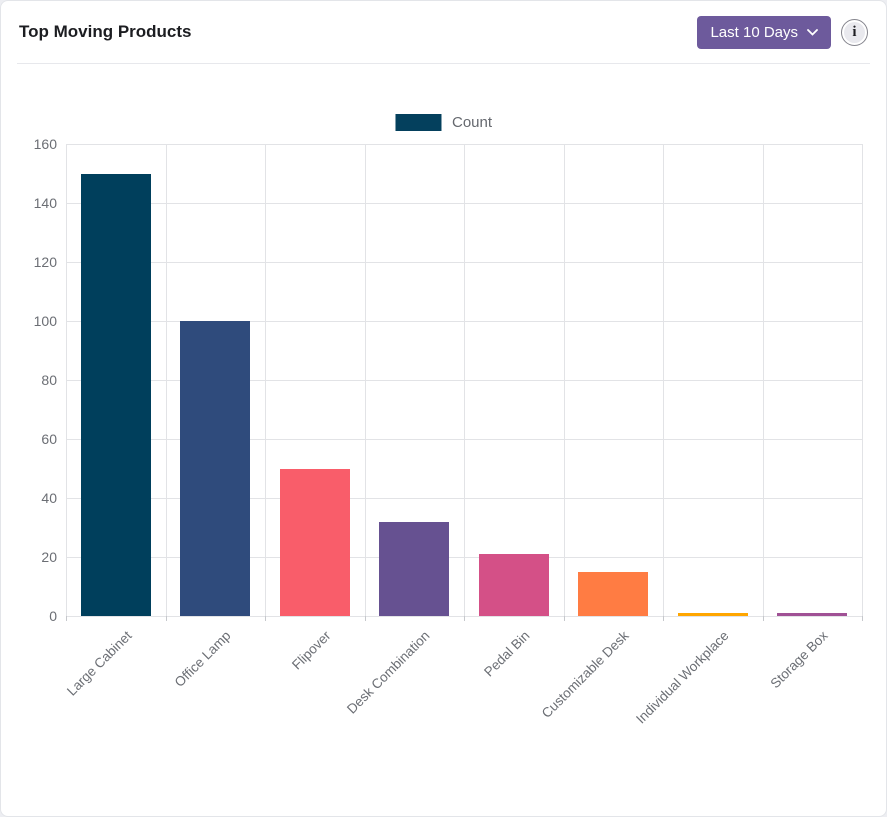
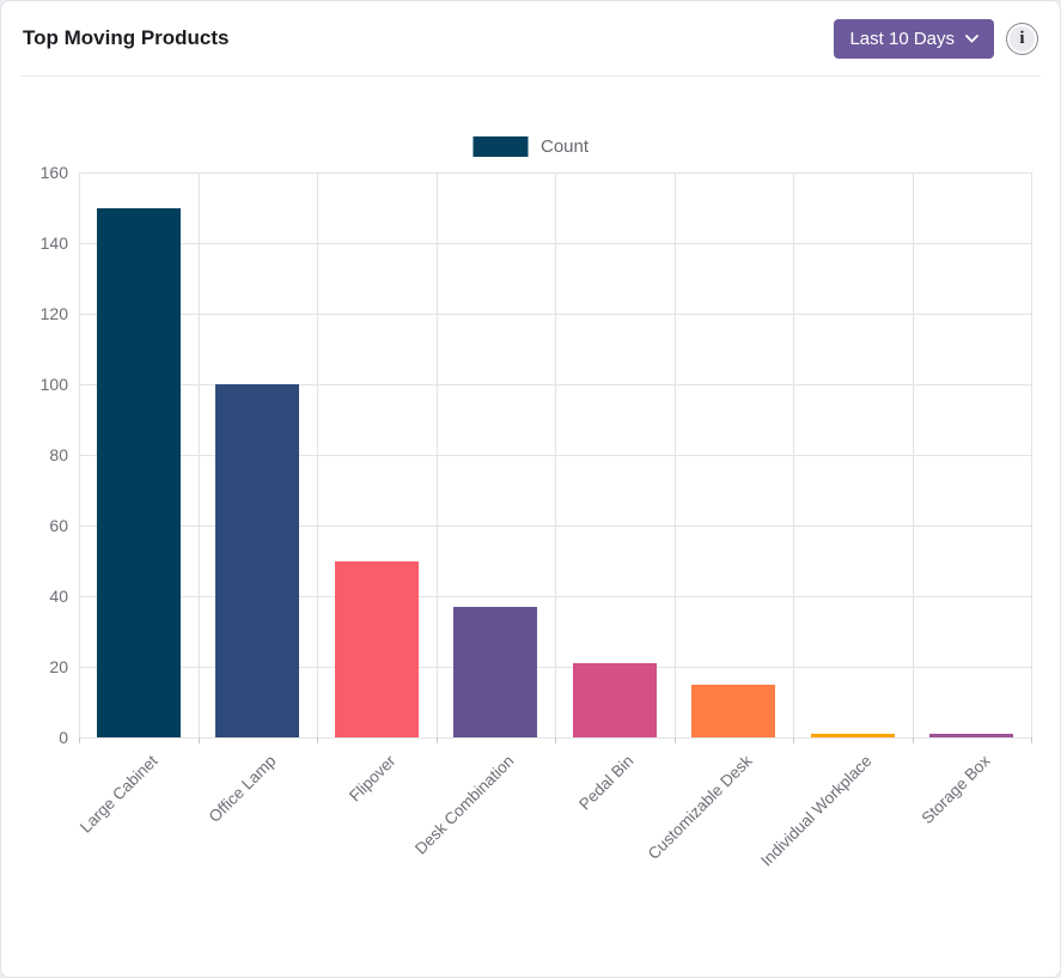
Desk Combination: 32 -> 37
